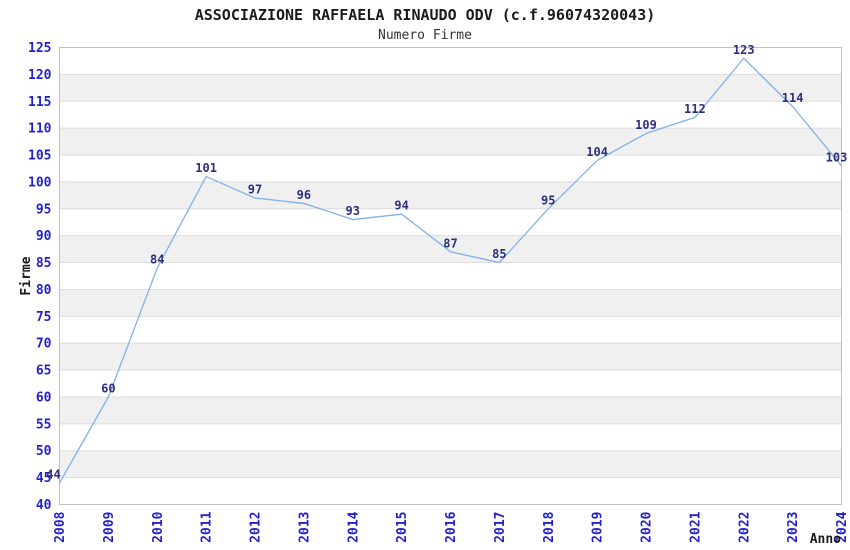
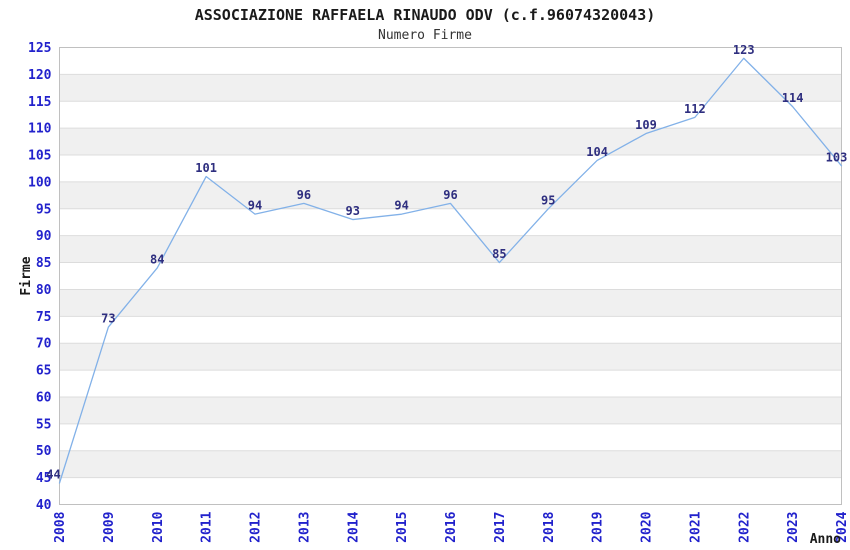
2009: 60 -> 73
2012: 97 -> 94
2016: 87 -> 96
